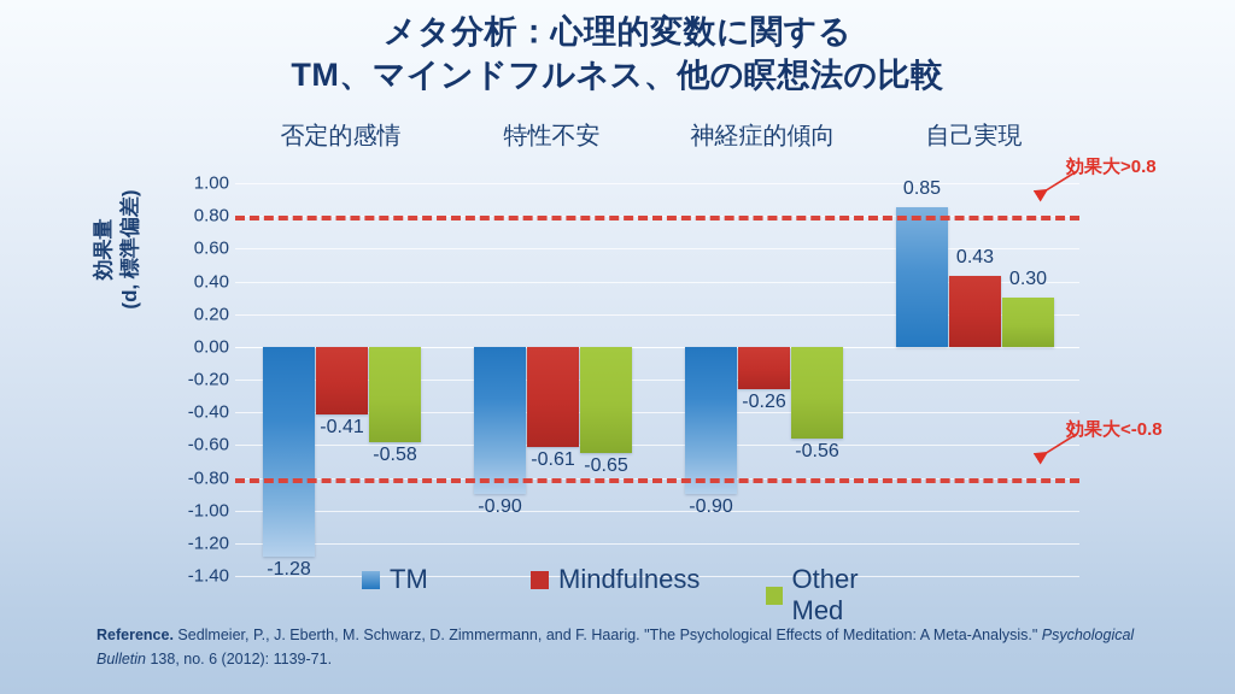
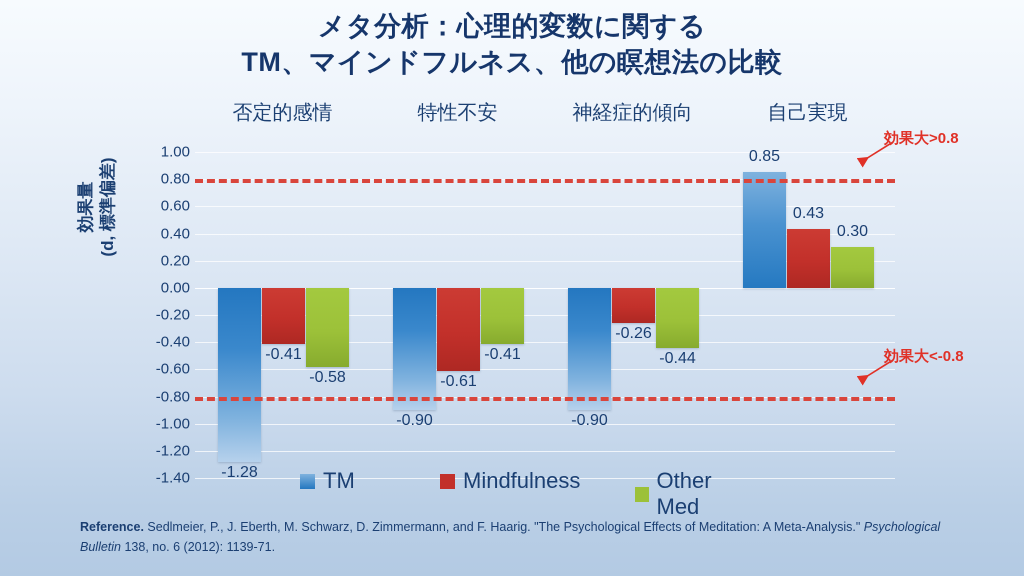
Other Med/特性不安: -0.65 -> -0.41
Other Med/神経症的傾向: -0.56 -> -0.44
